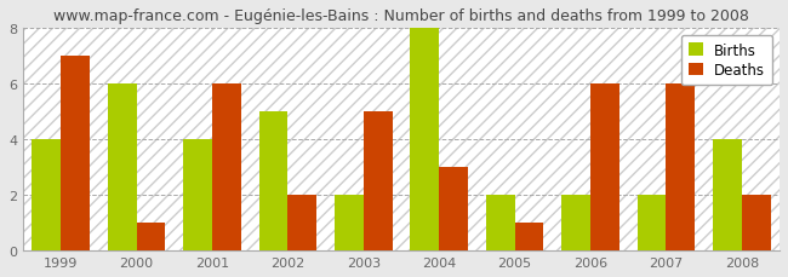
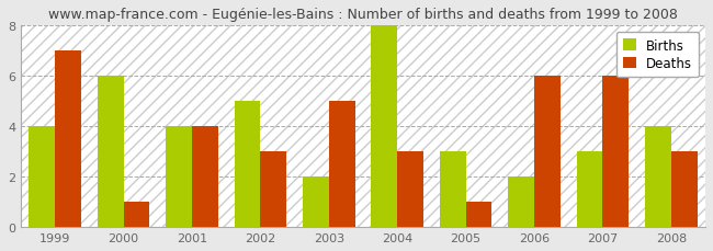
Deaths/2001: 6 -> 4
Deaths/2002: 2 -> 3
Births/2005: 2 -> 3
Births/2007: 2 -> 3
Deaths/2008: 2 -> 3
